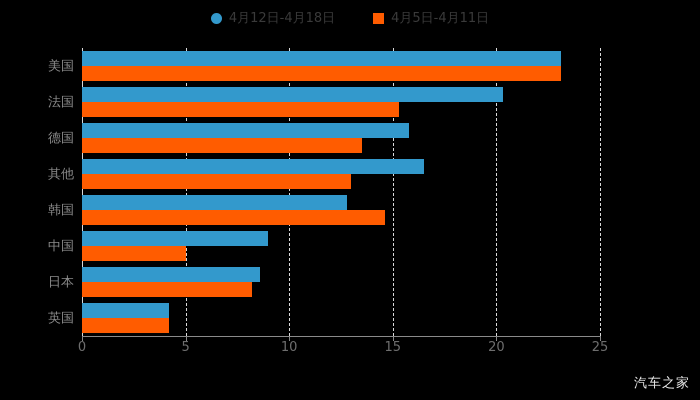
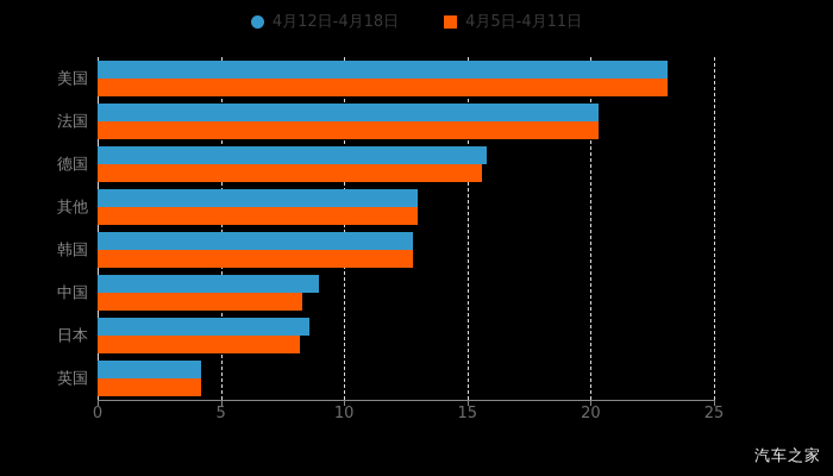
4月5日-4月11日/法国: 15.3 -> 20.3
4月5日-4月11日/德国: 13.5 -> 15.6
4月12日-4月18日/其他: 16.5 -> 13.0
4月5日-4月11日/韩国: 14.6 -> 12.8
4月5日-4月11日/中国: 5.0 -> 8.3
